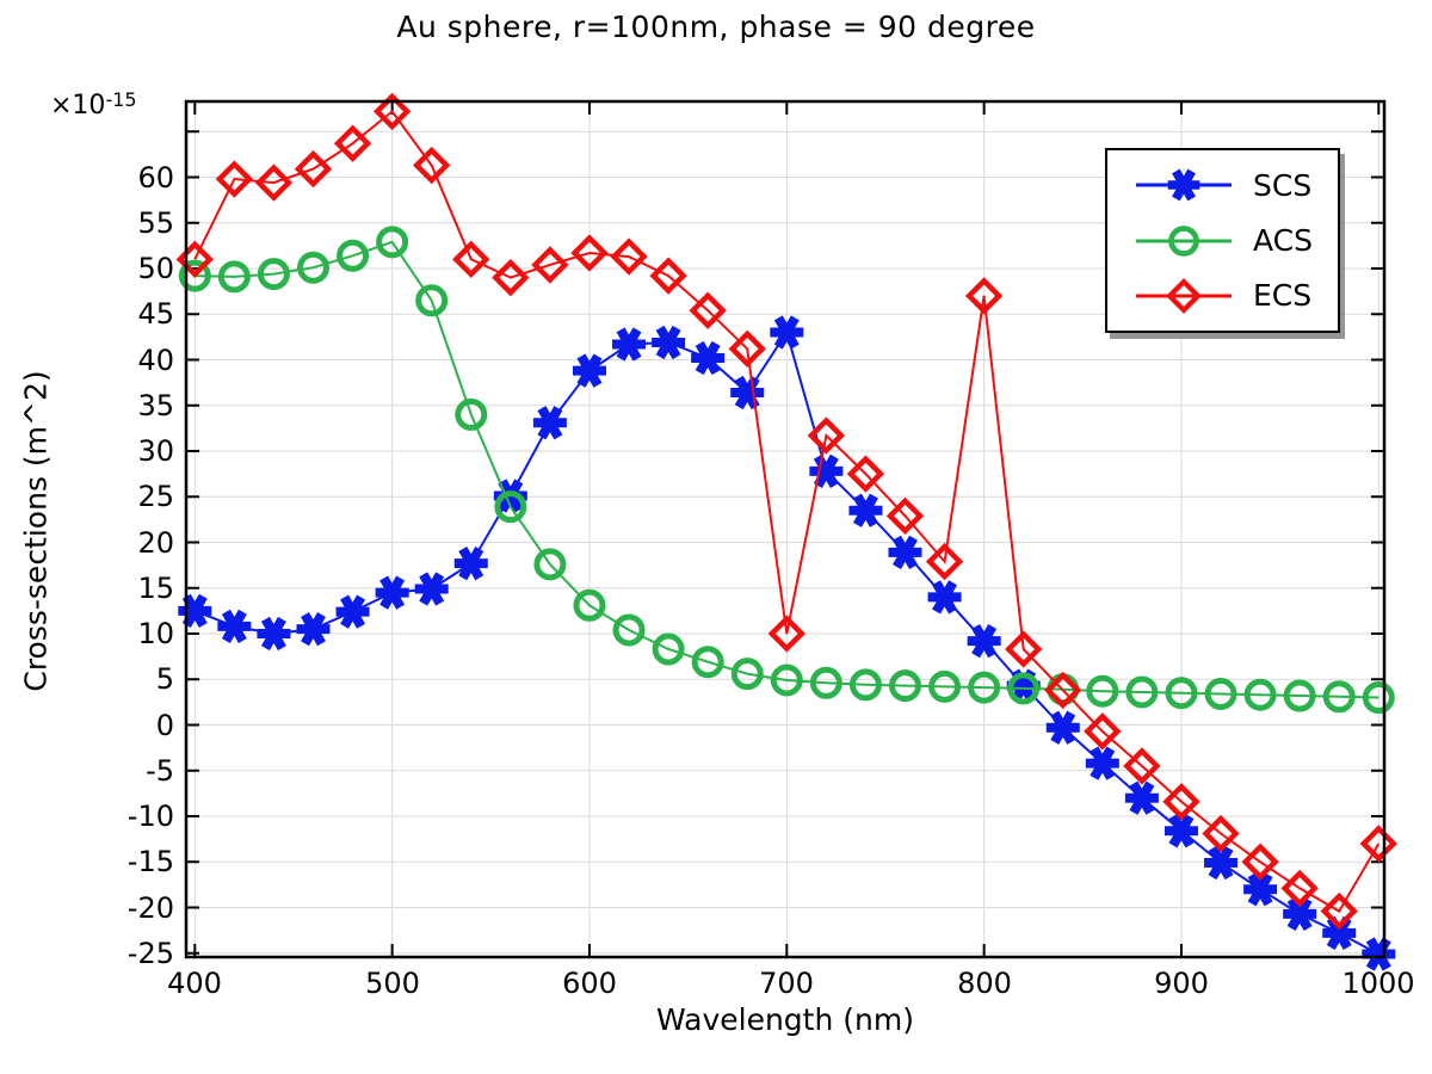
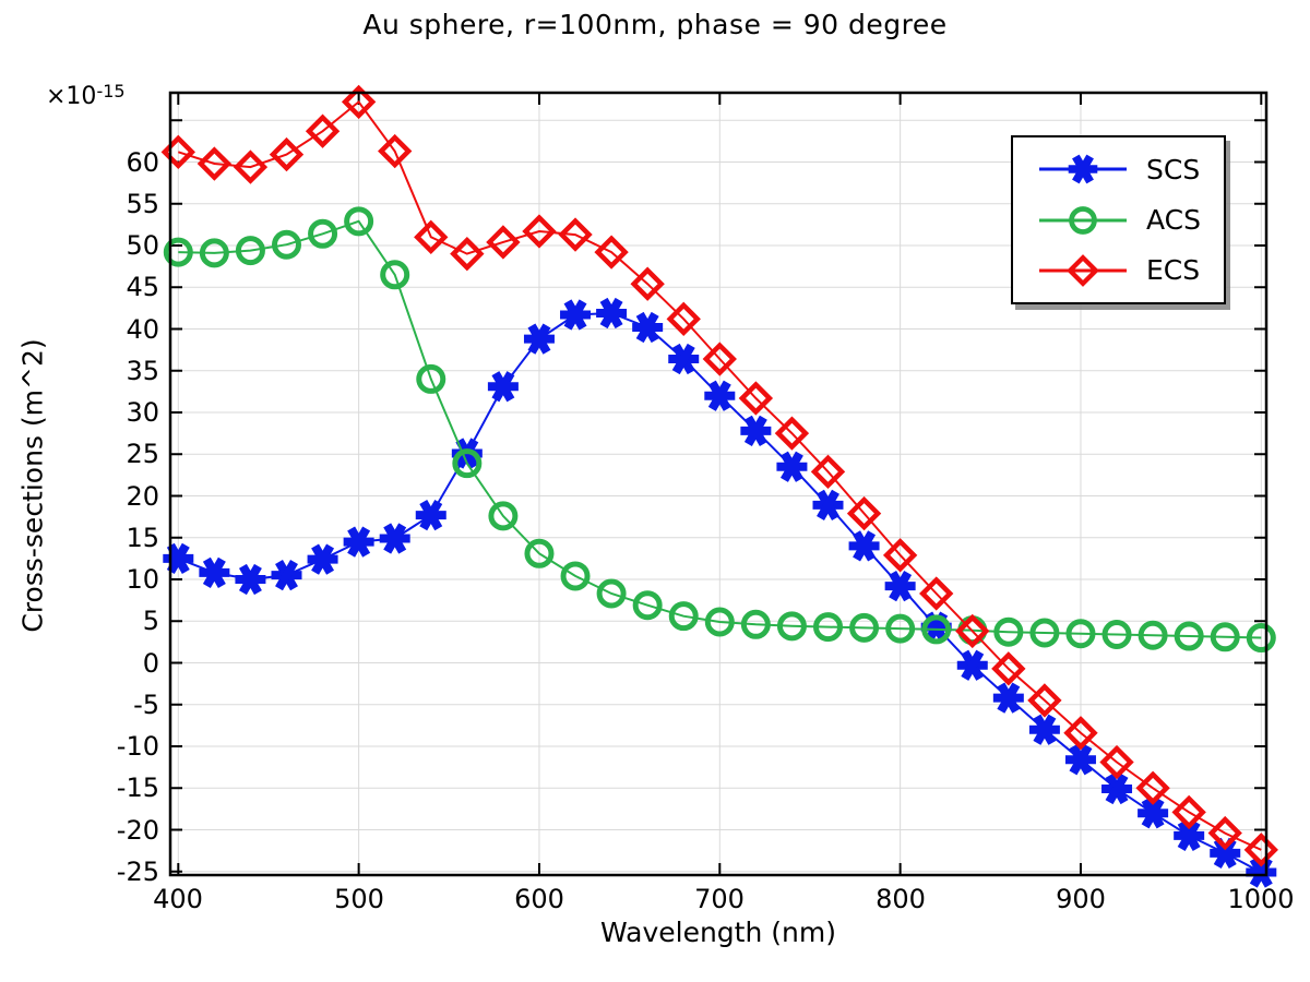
ECS/400: 51 -> 61
SCS/700: 43 -> 32
ECS/700: 10 -> 36
ECS/800: 47 -> 13
ECS/1000: -13 -> -22
